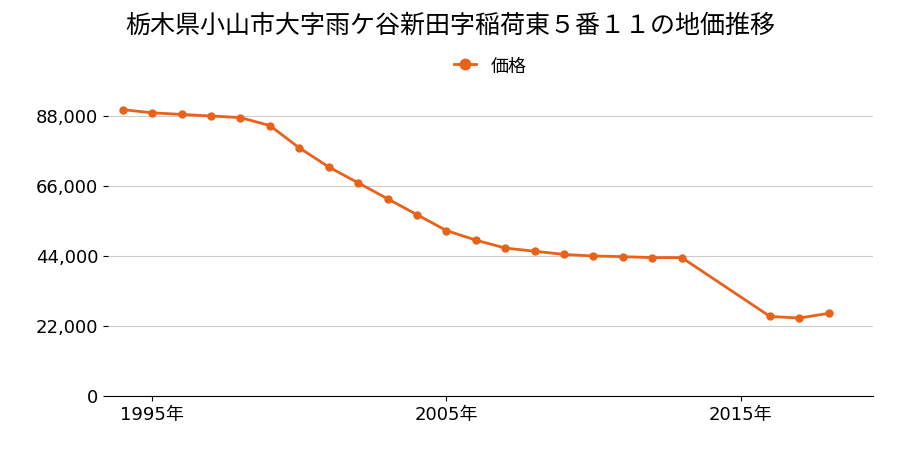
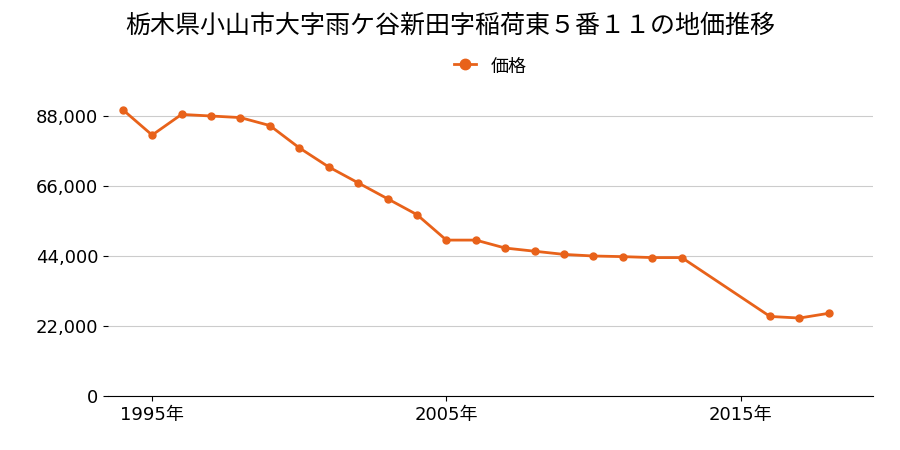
1995年: 89,000 -> 82,000
2005年: 52,000 -> 49,000
